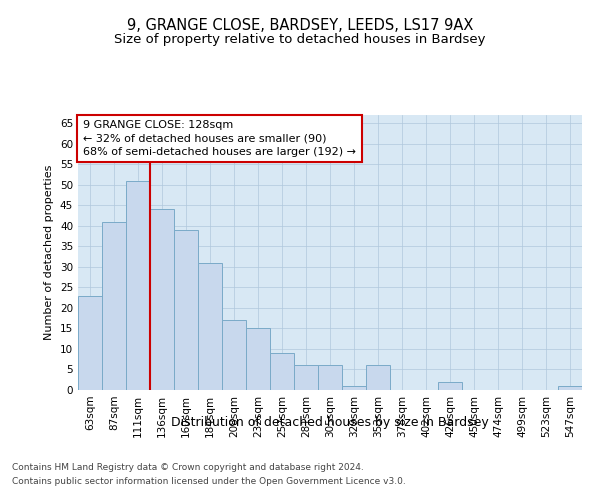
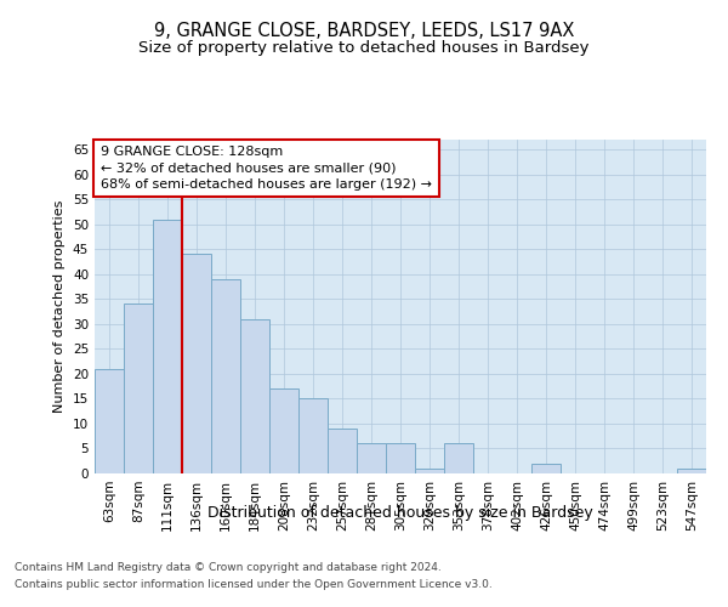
63sqm: 23 -> 21
87sqm: 41 -> 34
